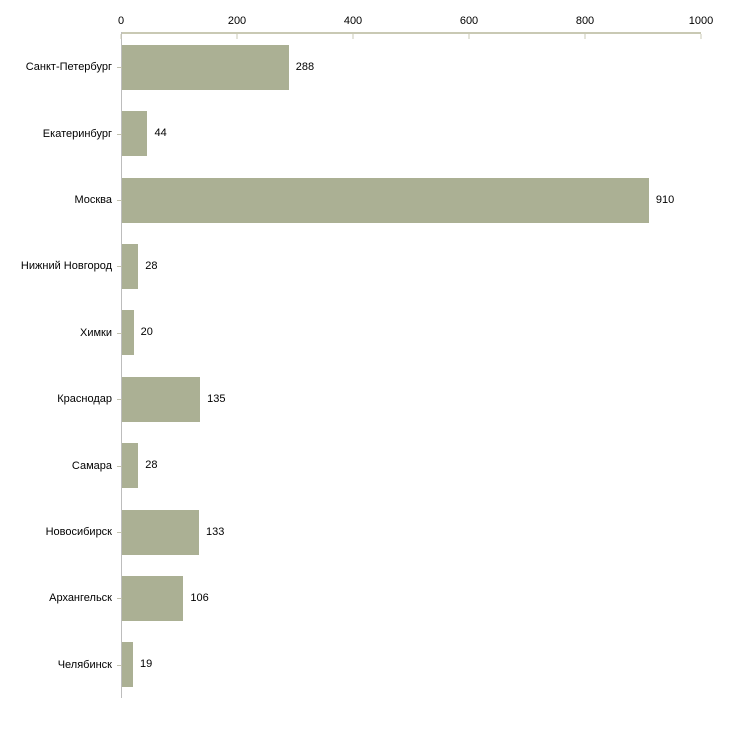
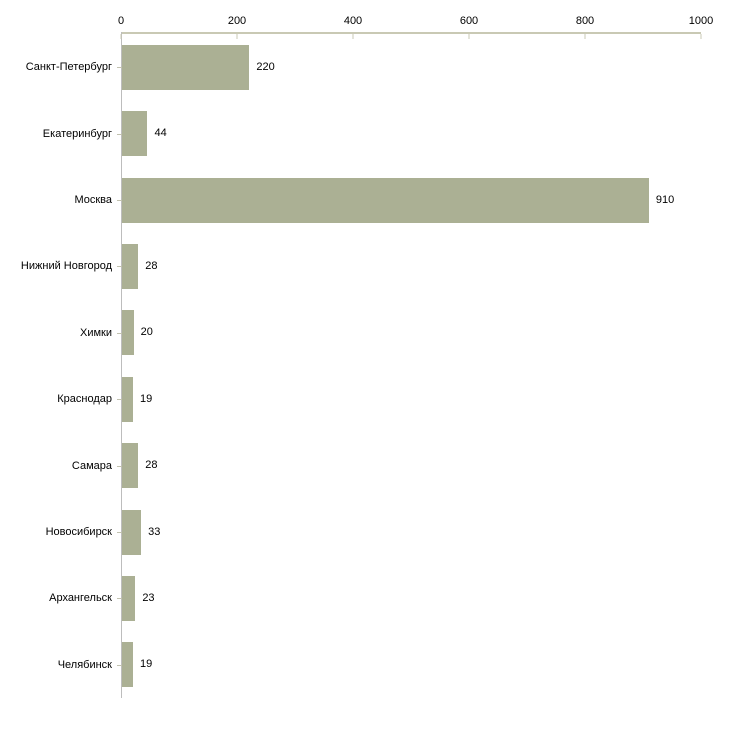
Санкт-Петербург: 288 -> 220
Краснодар: 135 -> 19
Новосибирск: 133 -> 33
Архангельск: 106 -> 23
